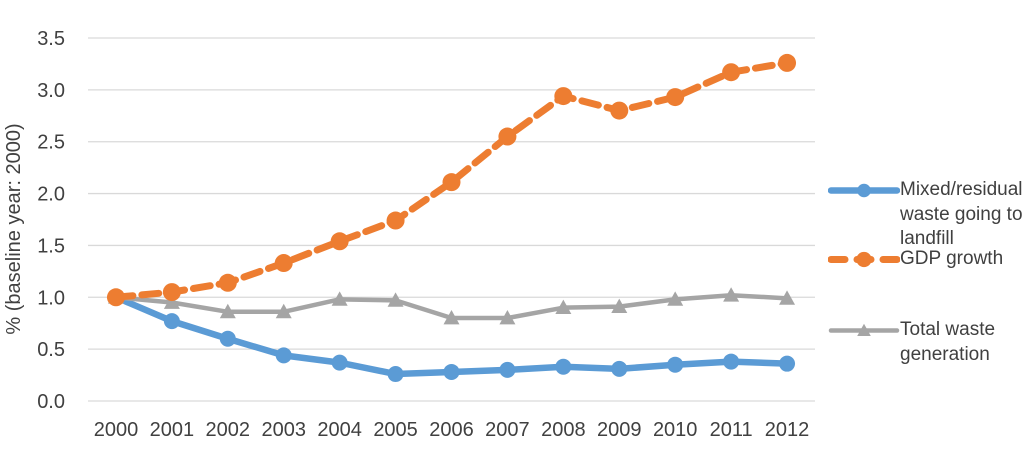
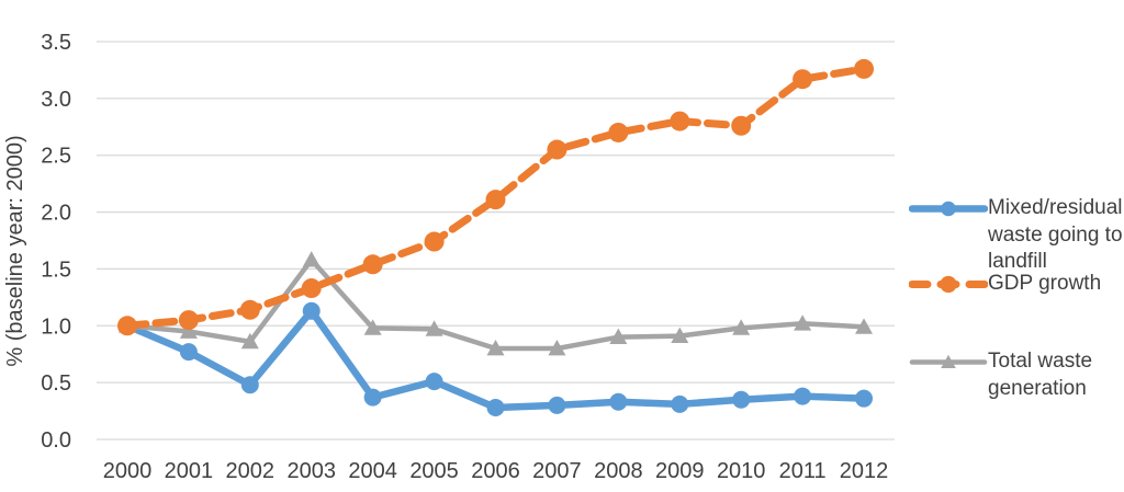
Mixed/residual waste going to landfill/2002: 0.60 -> 0.48
Mixed/residual waste going to landfill/2003: 0.44 -> 1.13
Total waste generation/2003: 0.86 -> 1.58
Mixed/residual waste going to landfill/2005: 0.26 -> 0.51
GDP growth/2008: 2.94 -> 2.70
GDP growth/2010: 2.93 -> 2.76
